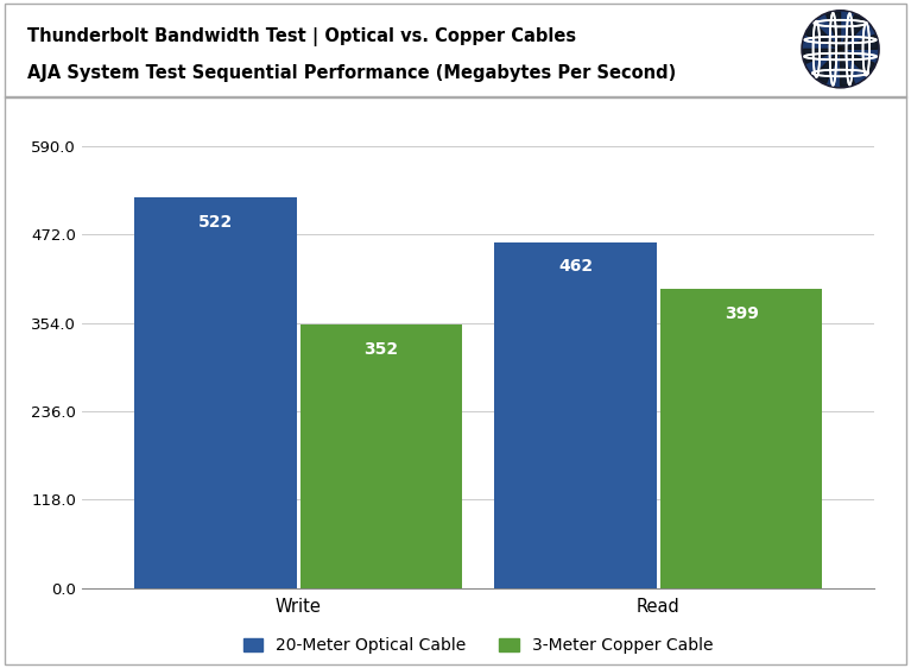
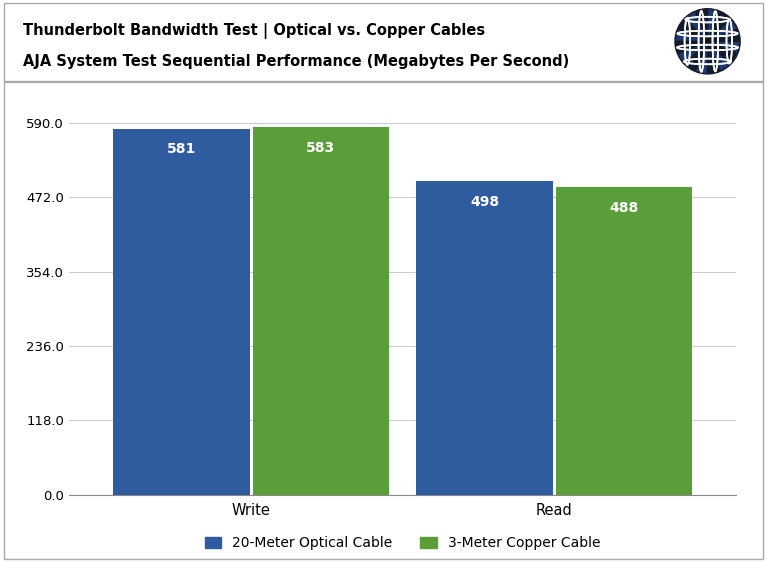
20-Meter Optical Cable/Write: 522 -> 581
3-Meter Copper Cable/Write: 352 -> 583
20-Meter Optical Cable/Read: 462 -> 498
3-Meter Copper Cable/Read: 399 -> 488
